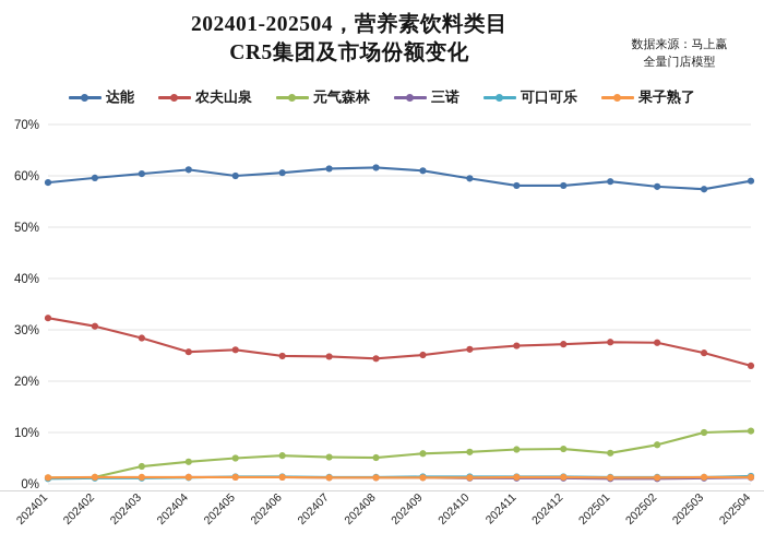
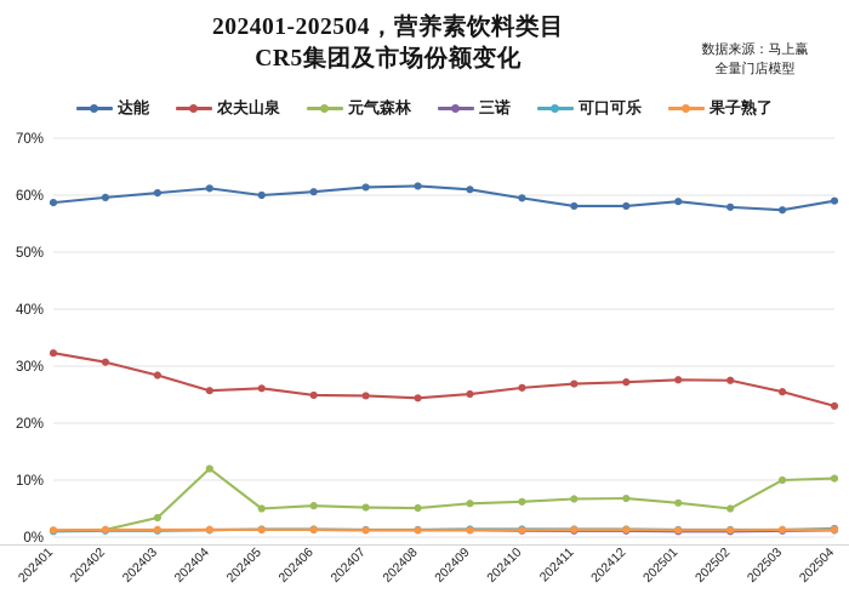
元气森林/202404: 4% -> 12%
元气森林/202502: 8% -> 5%
